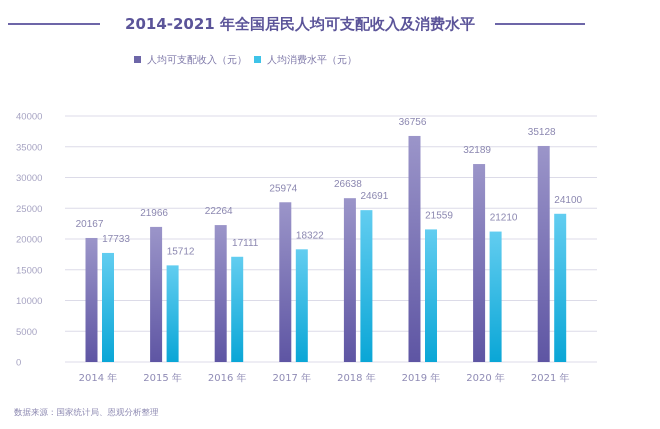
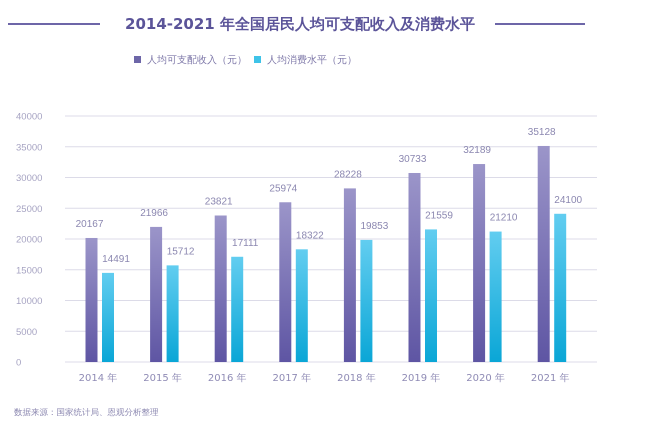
人均消费水平（元）/2014 年: 17733 -> 14491
人均可支配收入（元）/2016 年: 22264 -> 23821
人均可支配收入（元）/2018 年: 26638 -> 28228
人均消费水平（元）/2018 年: 24691 -> 19853
人均可支配收入（元）/2019 年: 36756 -> 30733
